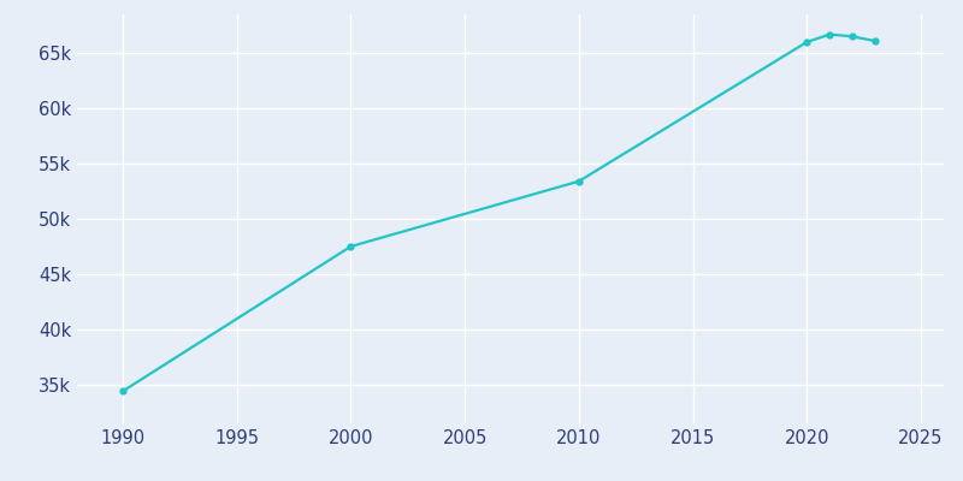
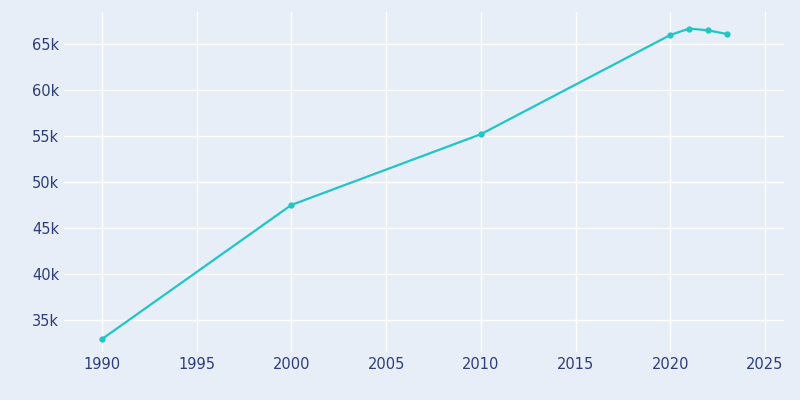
1990: 34.4k -> 32.9k
2010: 53.4k -> 55.2k
